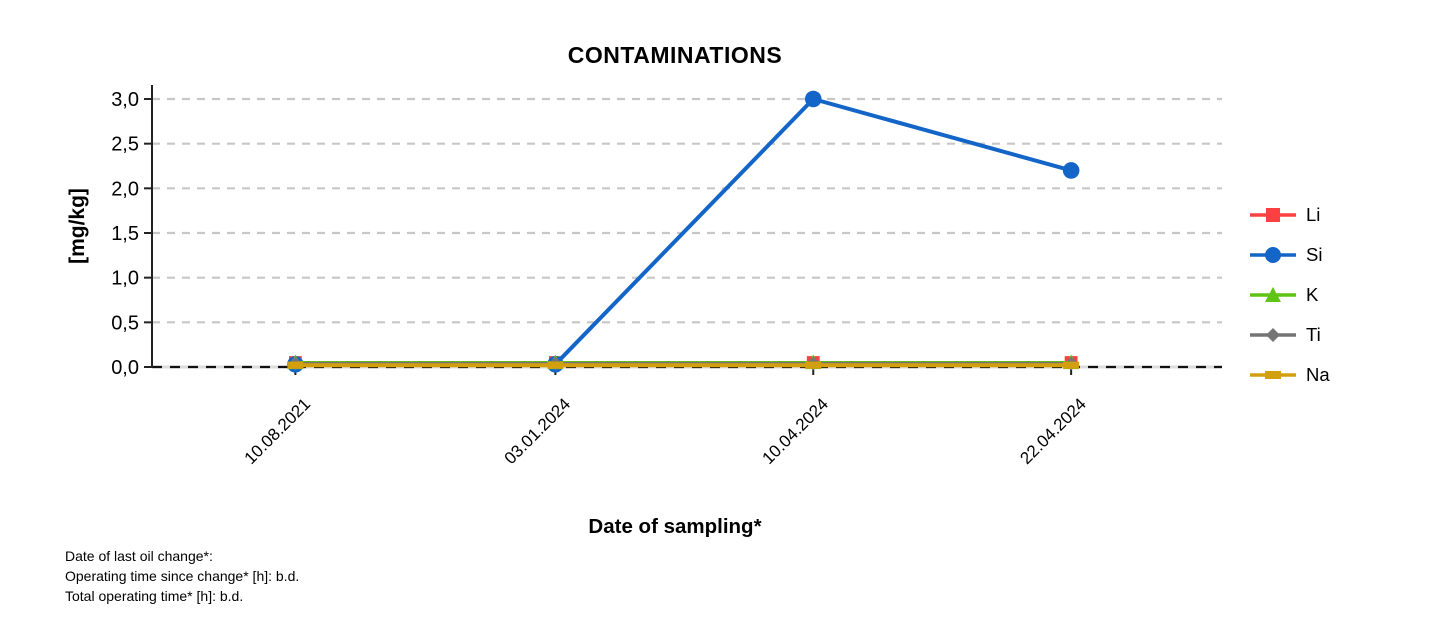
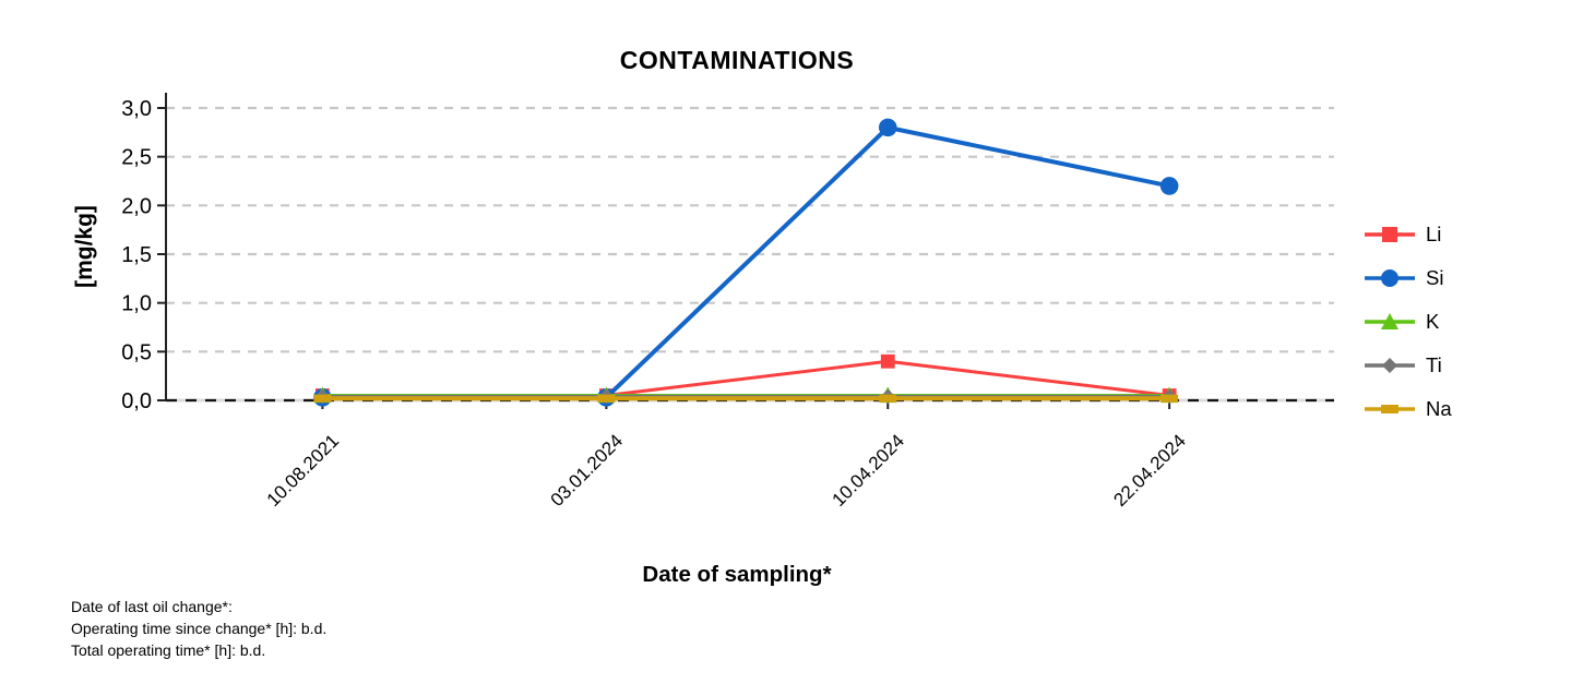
Li/10.04.2024: 0,1 -> 0,4
Si/10.04.2024: 3,0 -> 2,8
